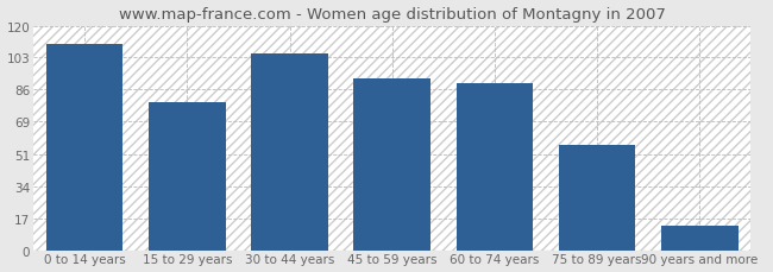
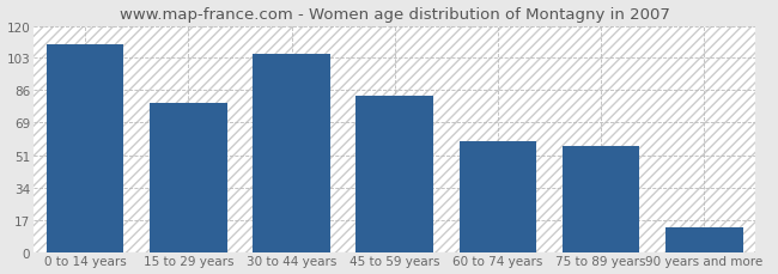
45 to 59 years: 92 -> 83
60 to 74 years: 89 -> 59
